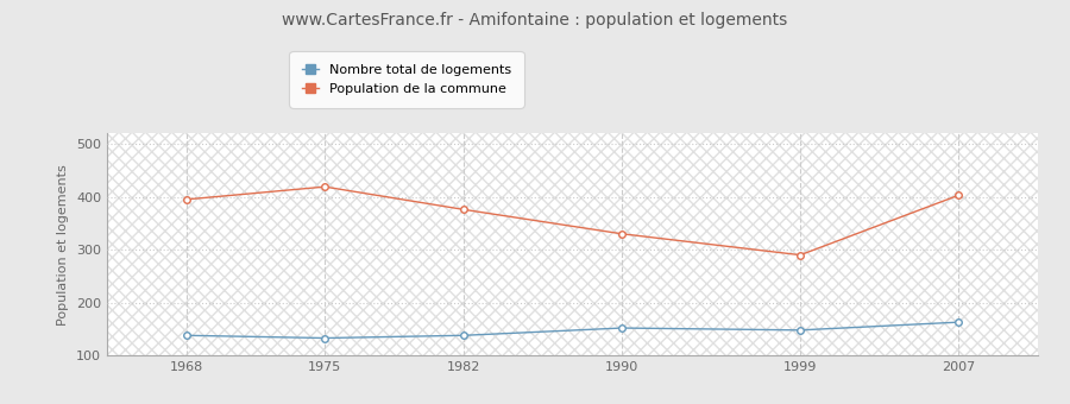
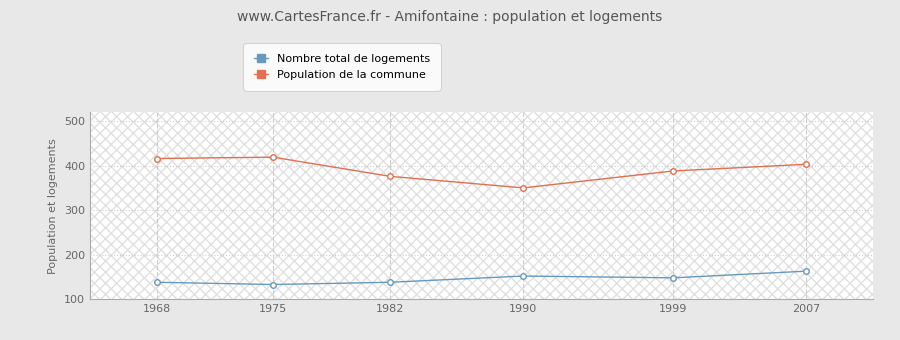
Population de la commune/1968: 395 -> 416
Population de la commune/1990: 330 -> 350
Population de la commune/1999: 290 -> 388
